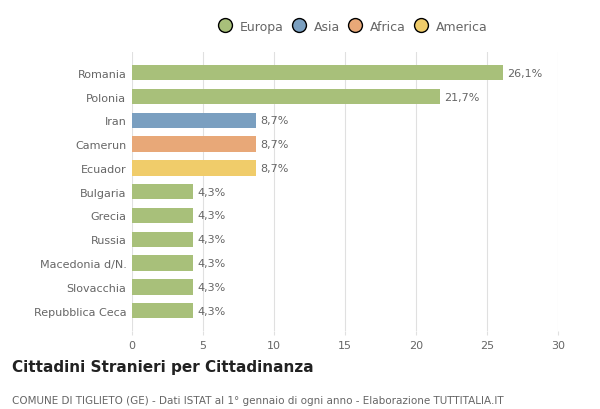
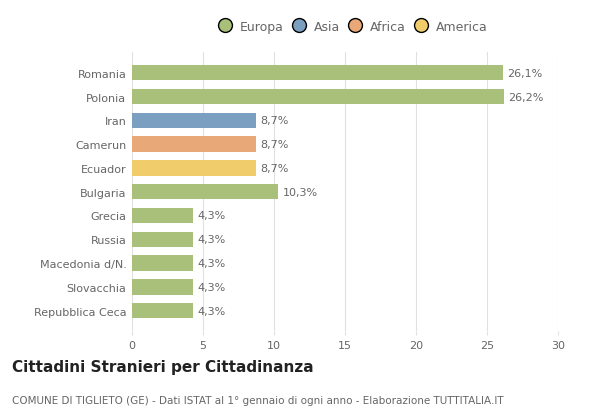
Polonia: 21,7% -> 26,2%
Bulgaria: 4,3% -> 10,3%
